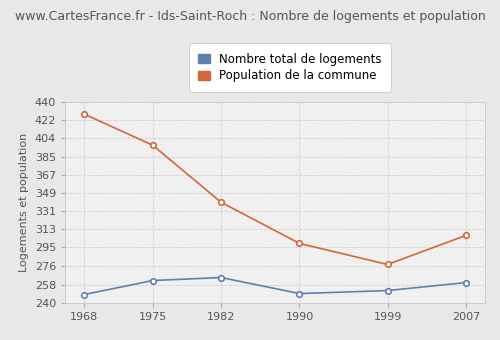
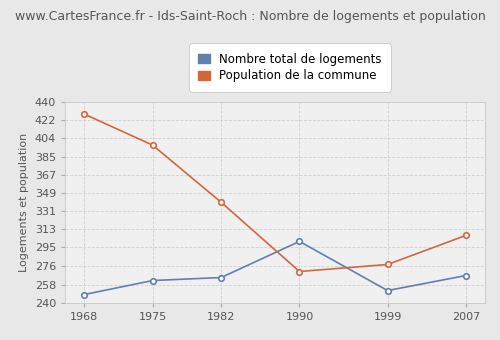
Nombre total de logements/1990: 249 -> 301
Population de la commune/1990: 299 -> 271
Nombre total de logements/2007: 260 -> 267
